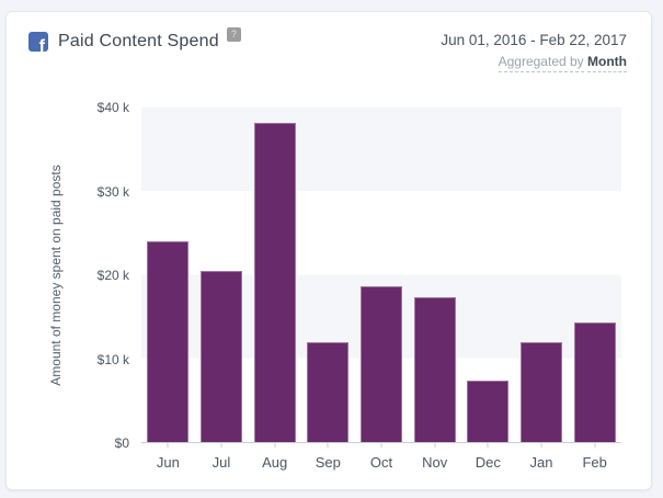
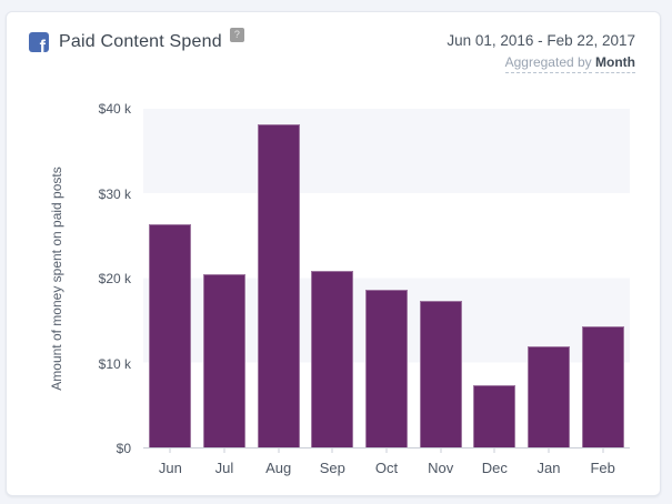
Jun: $24k -> $26k
Sep: $12k -> $21k
